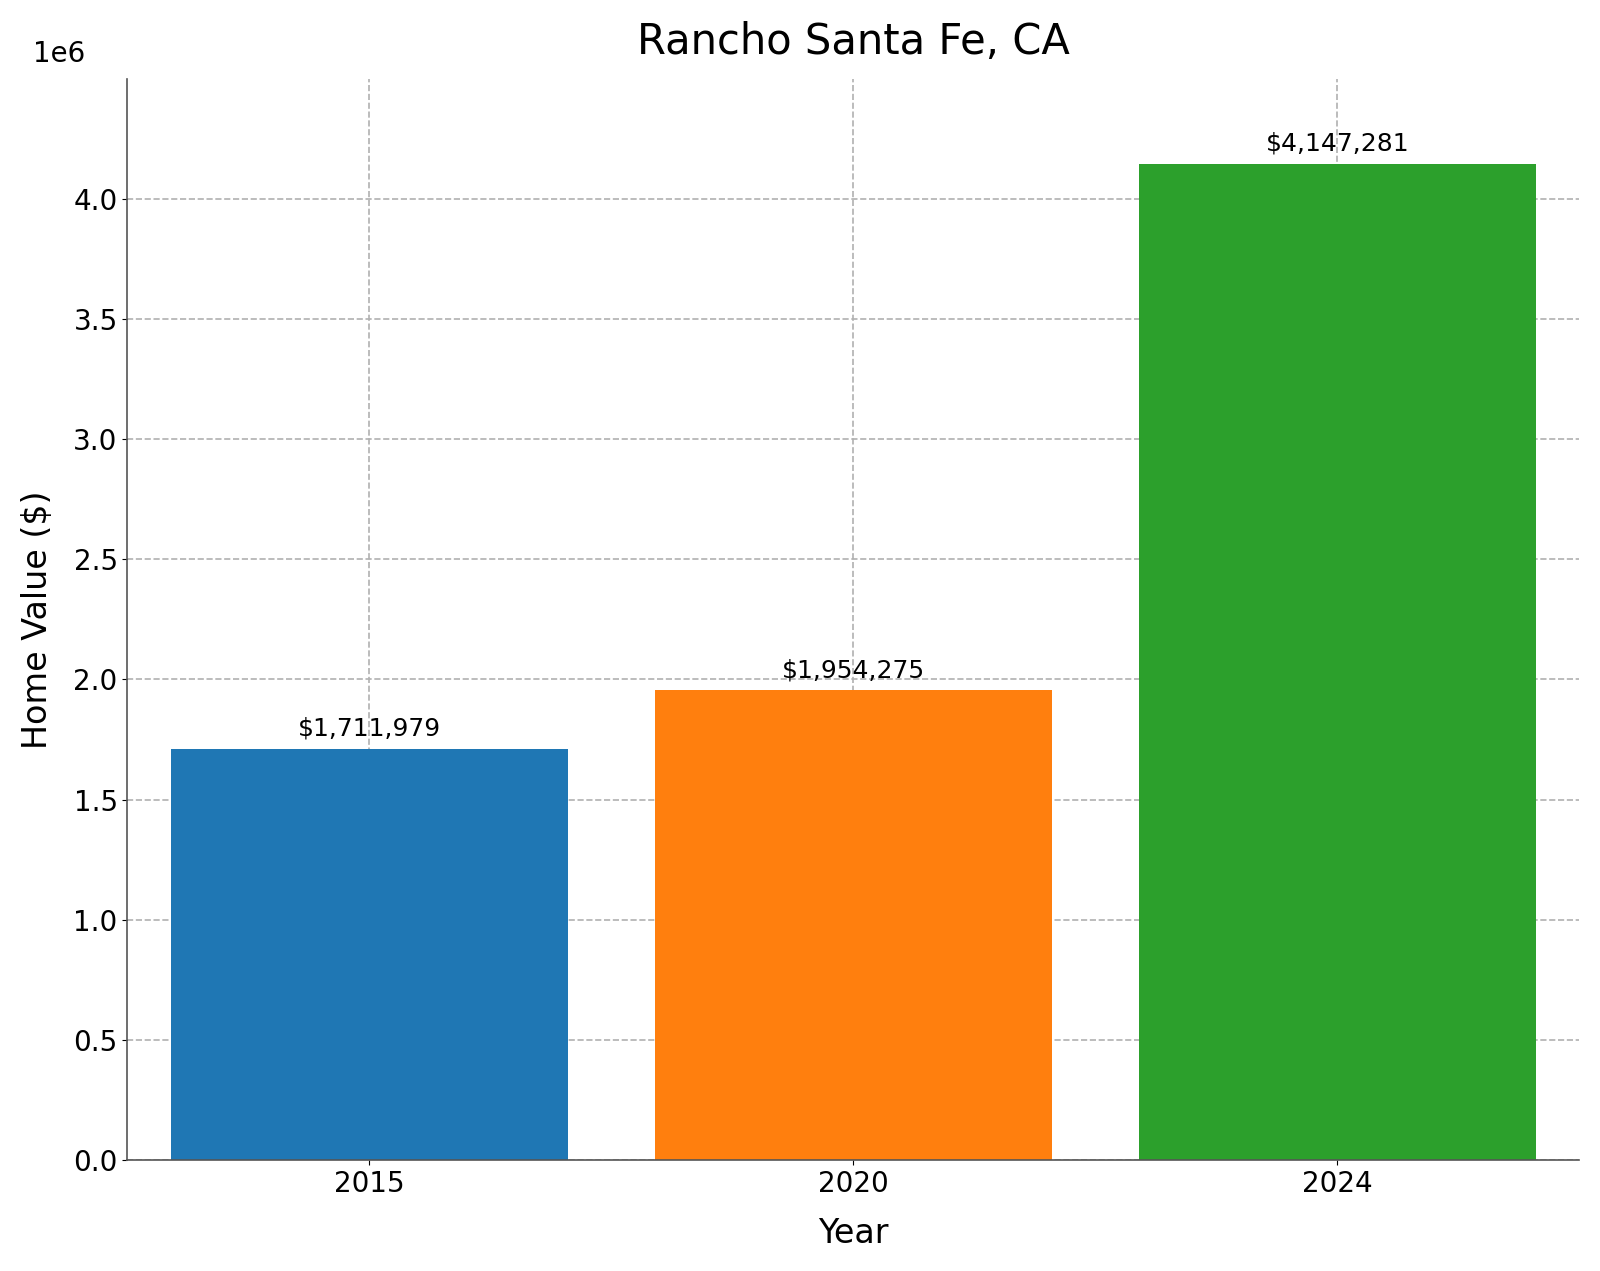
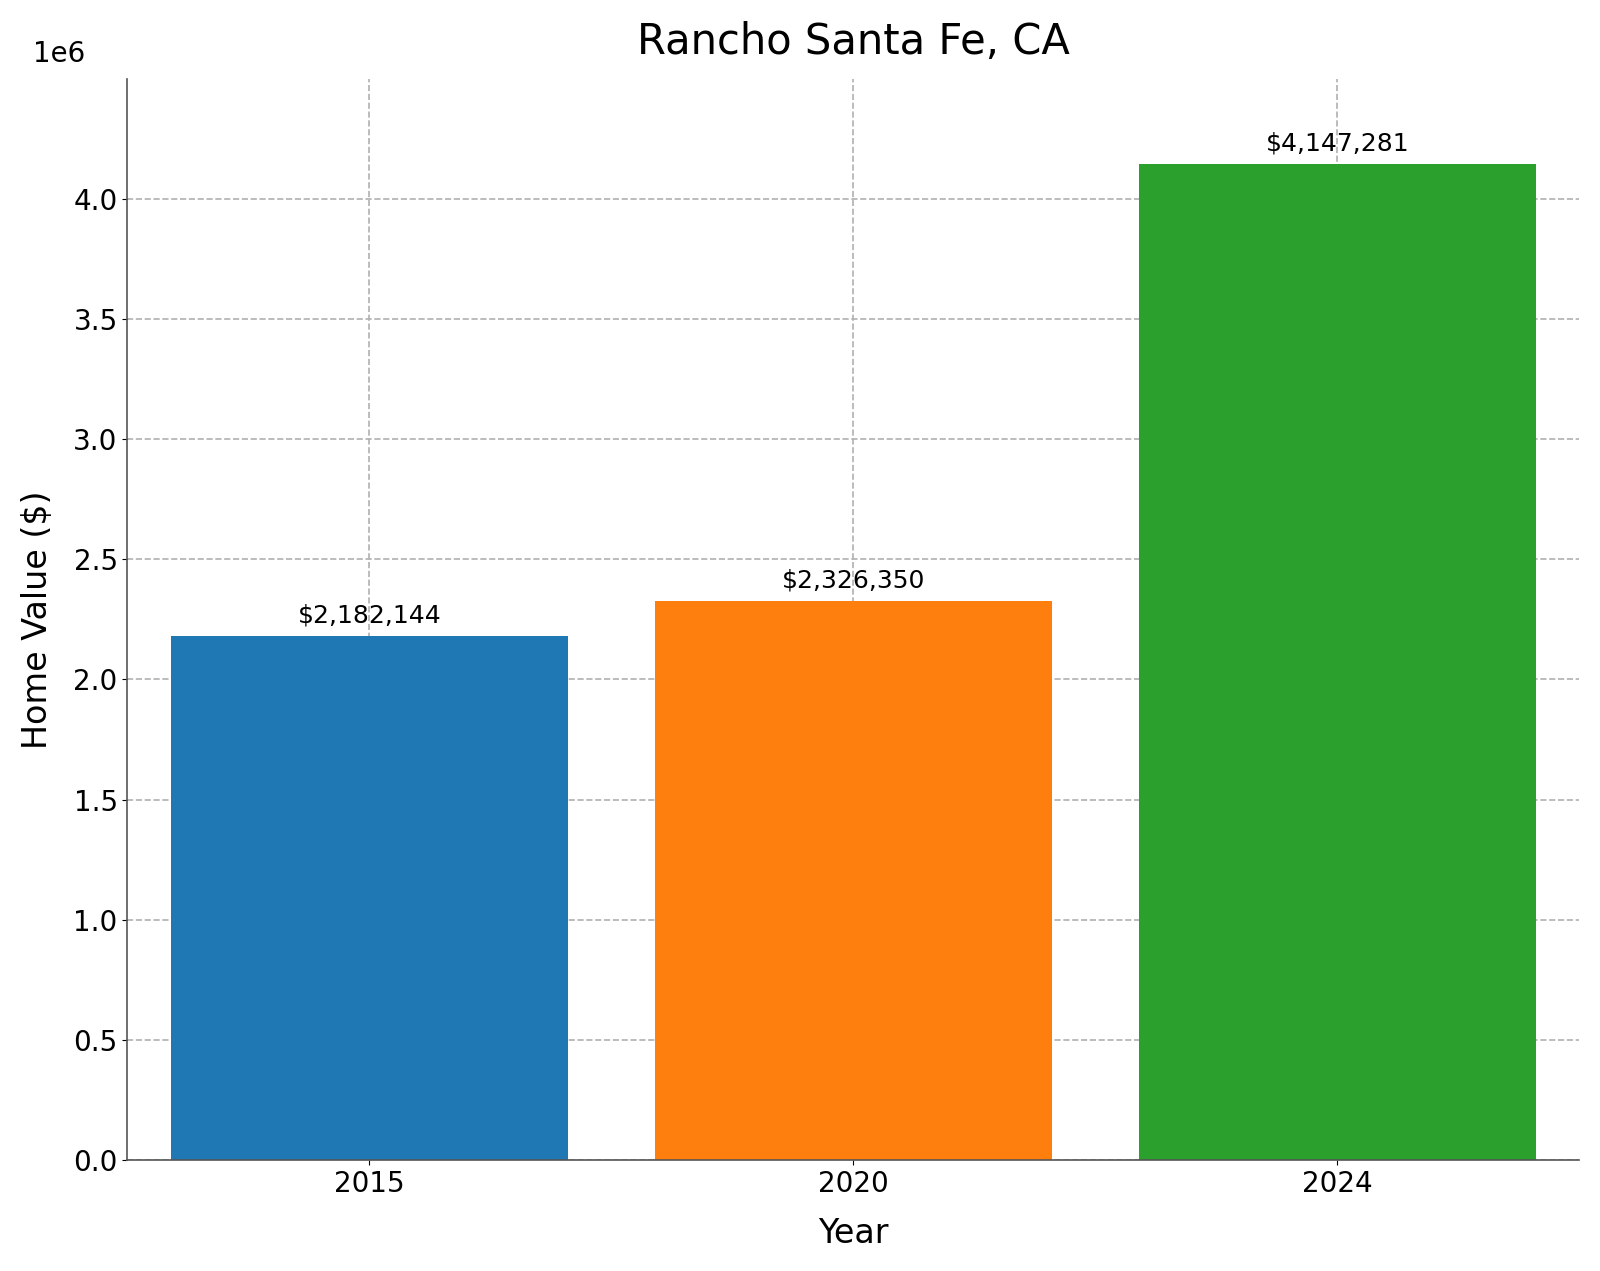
2015: $1,711,979 -> $2,182,144
2020: $1,954,275 -> $2,326,350
